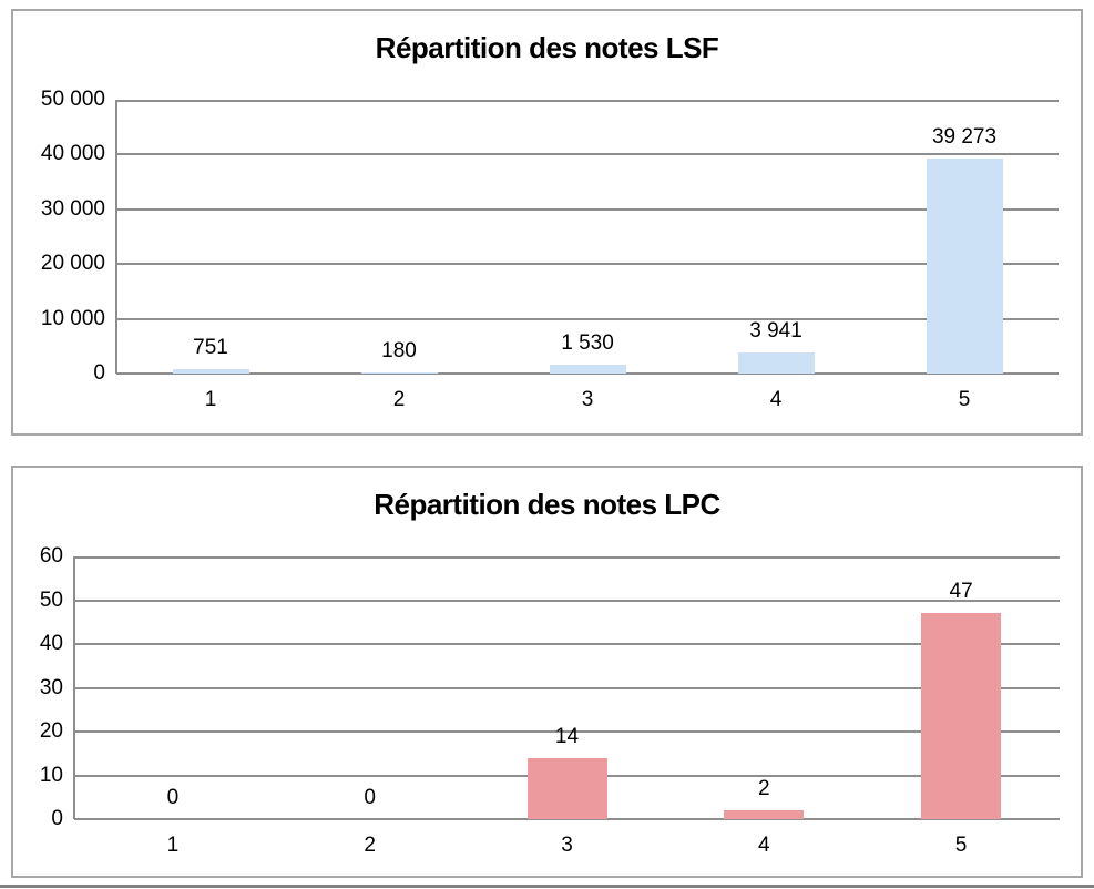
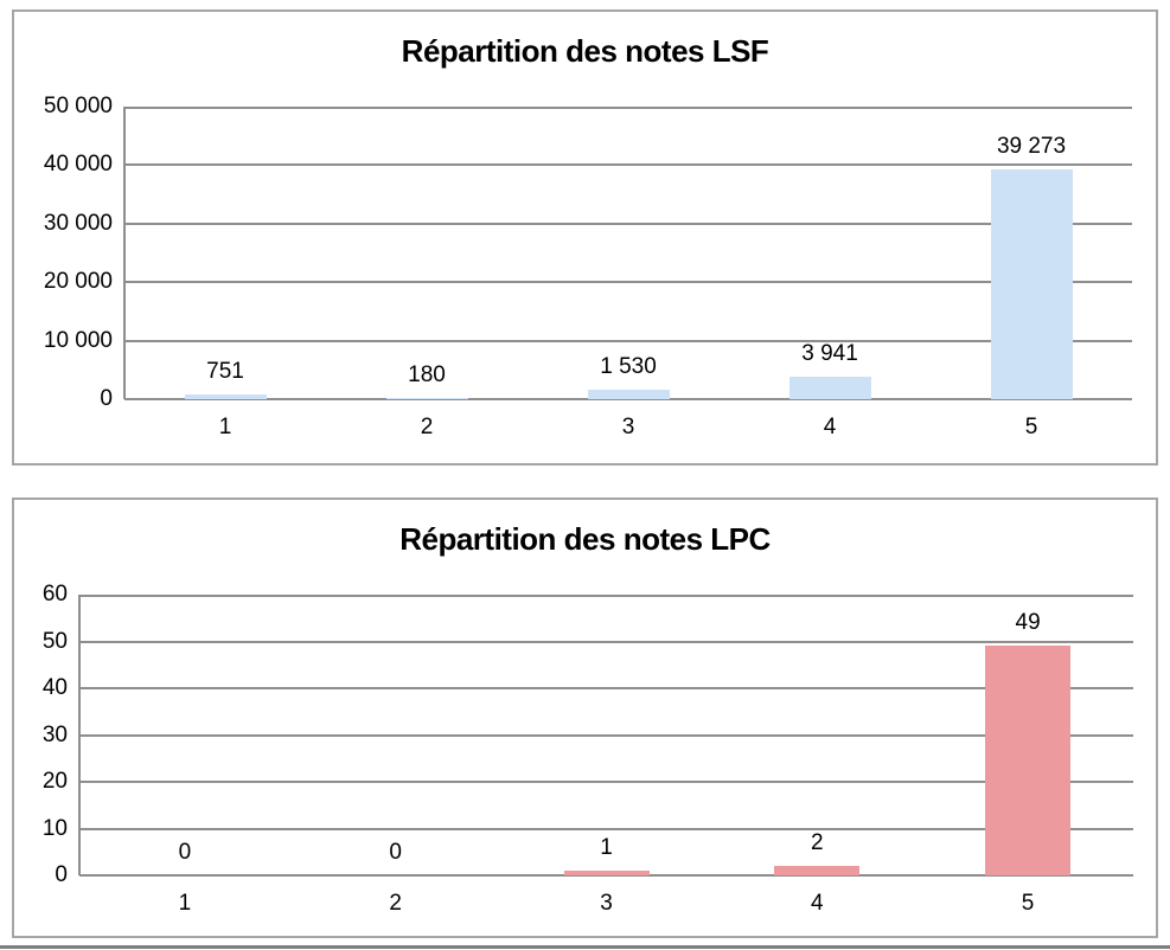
Répartition des notes LPC/3: 14 -> 1
Répartition des notes LPC/5: 47 -> 49
